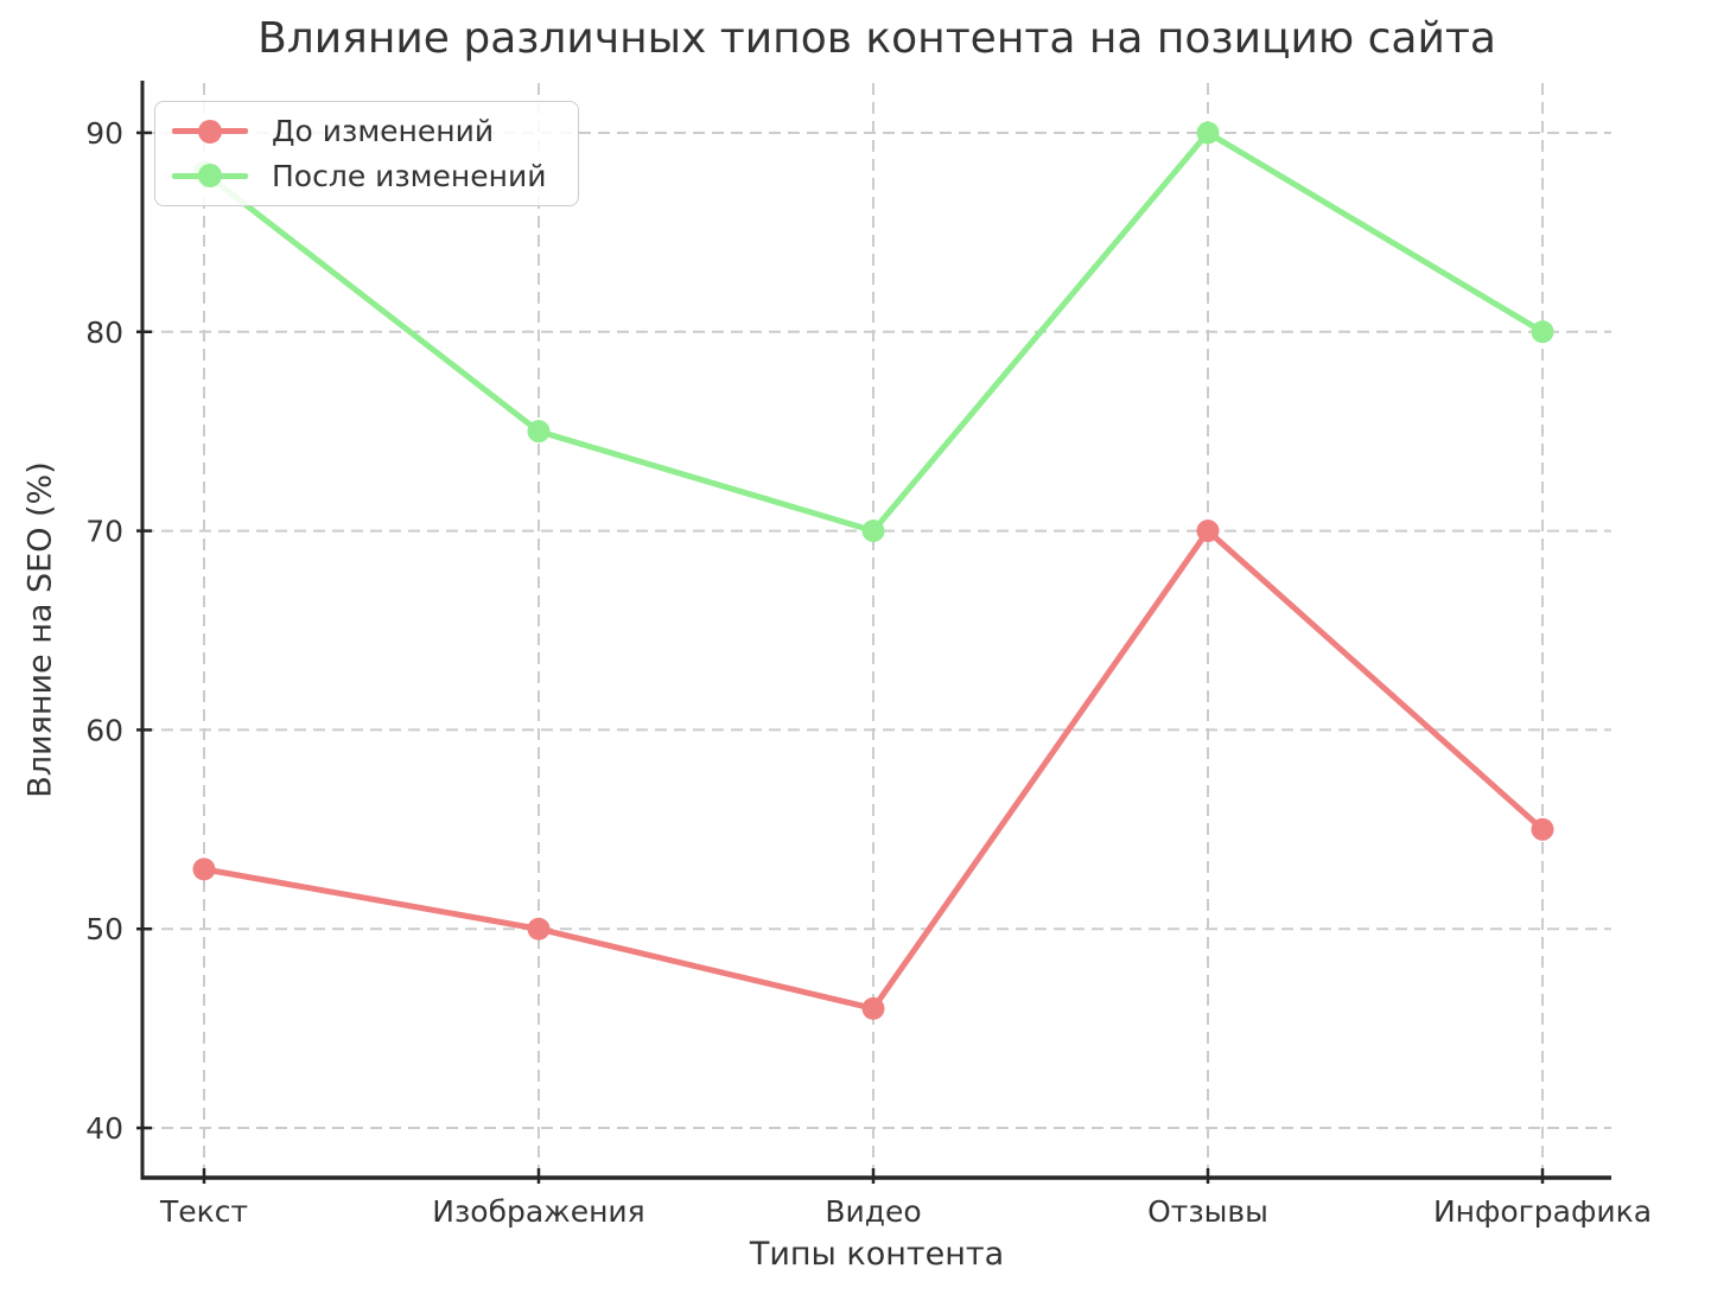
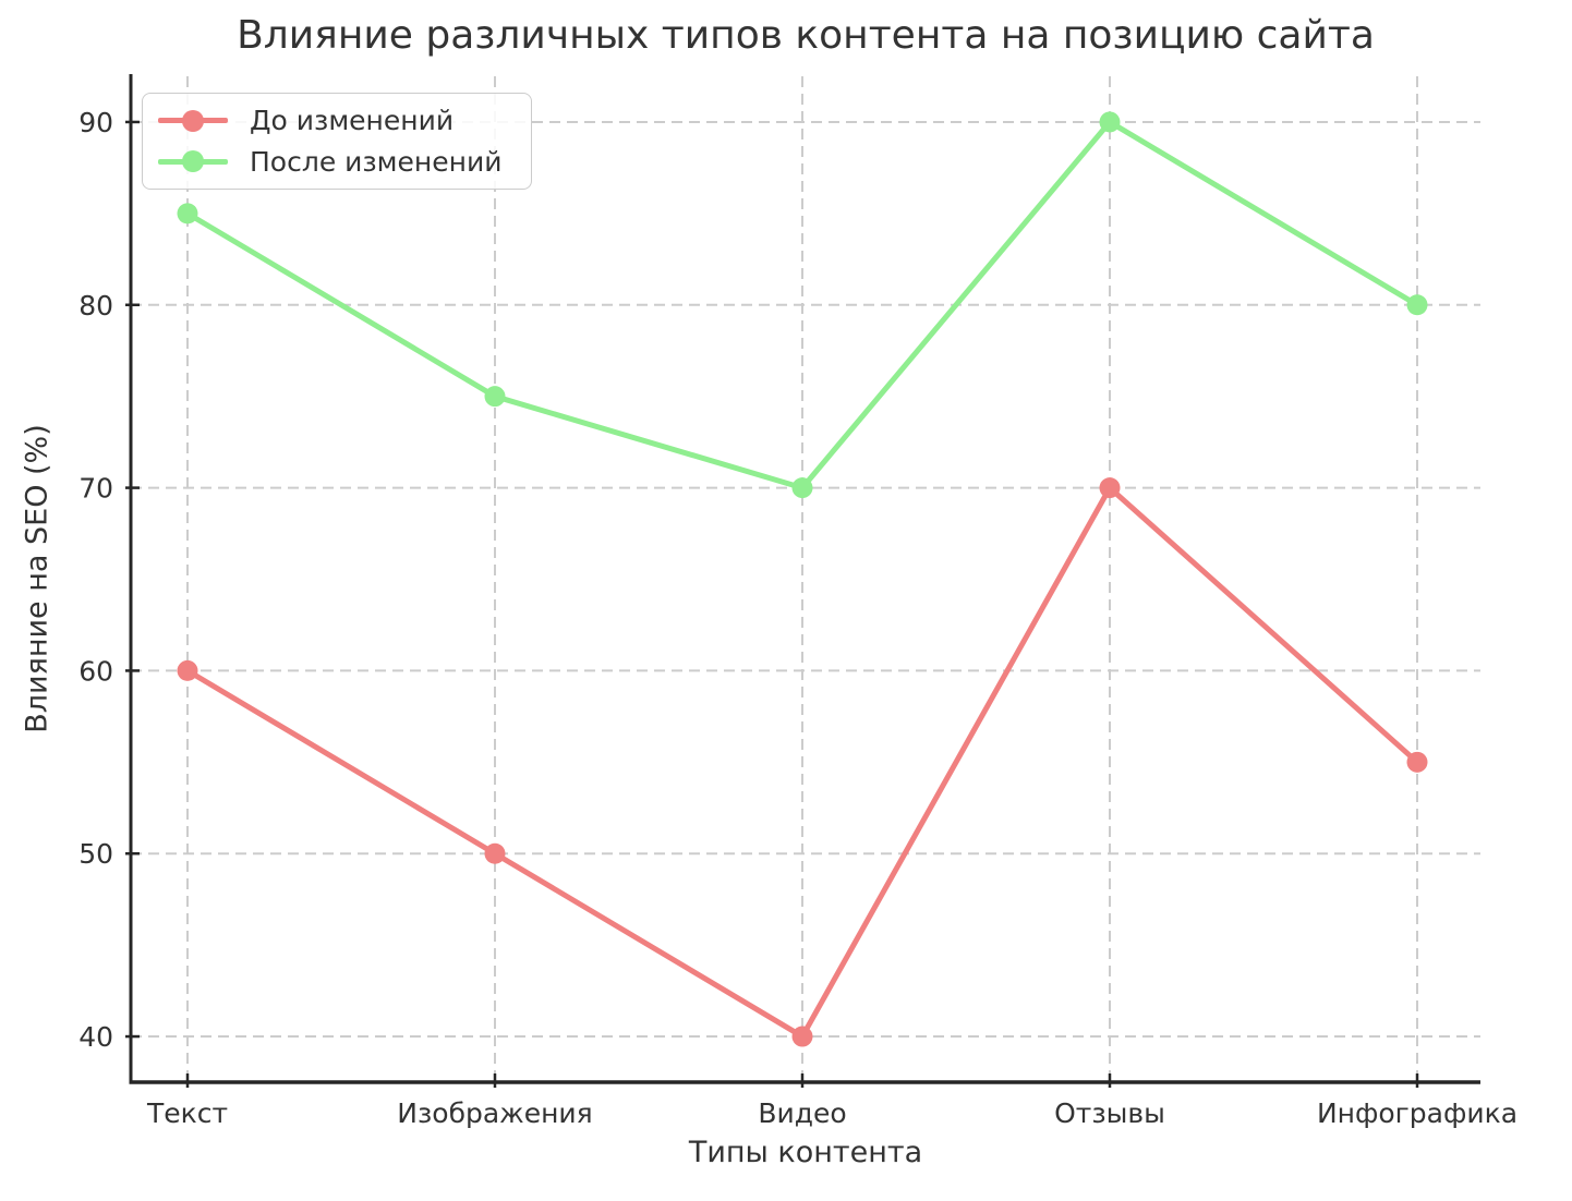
До изменений/Текст: 53 -> 60
После изменений/Текст: 88 -> 85
До изменений/Видео: 46 -> 40
